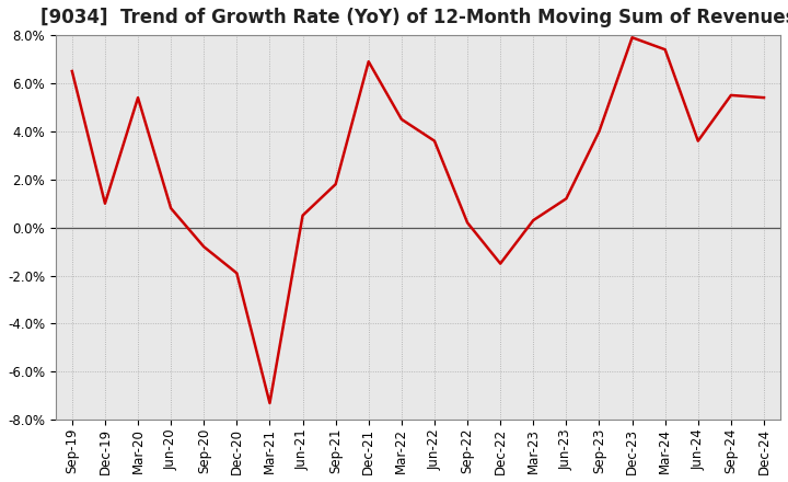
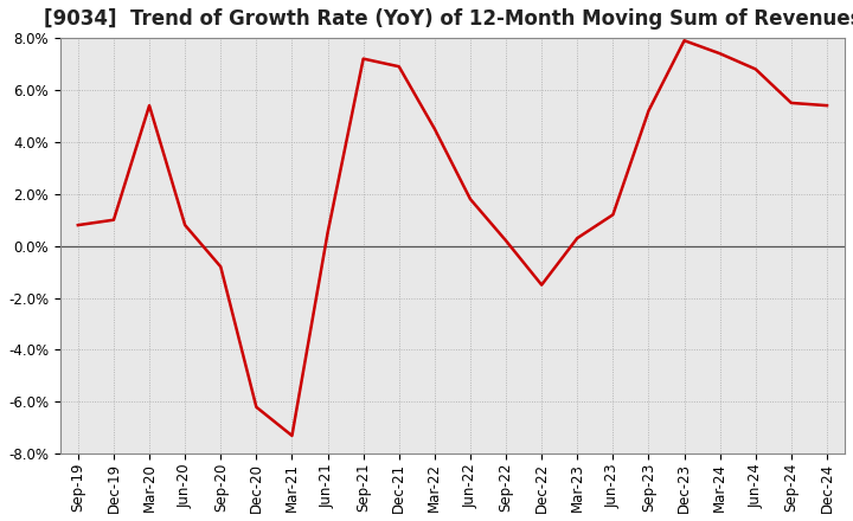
Sep-19: 6.5% -> 0.8%
Dec-20: -1.9% -> -6.2%
Sep-21: 1.8% -> 7.2%
Jun-22: 3.6% -> 1.8%
Sep-23: 4.0% -> 5.2%
Jun-24: 3.6% -> 6.8%
